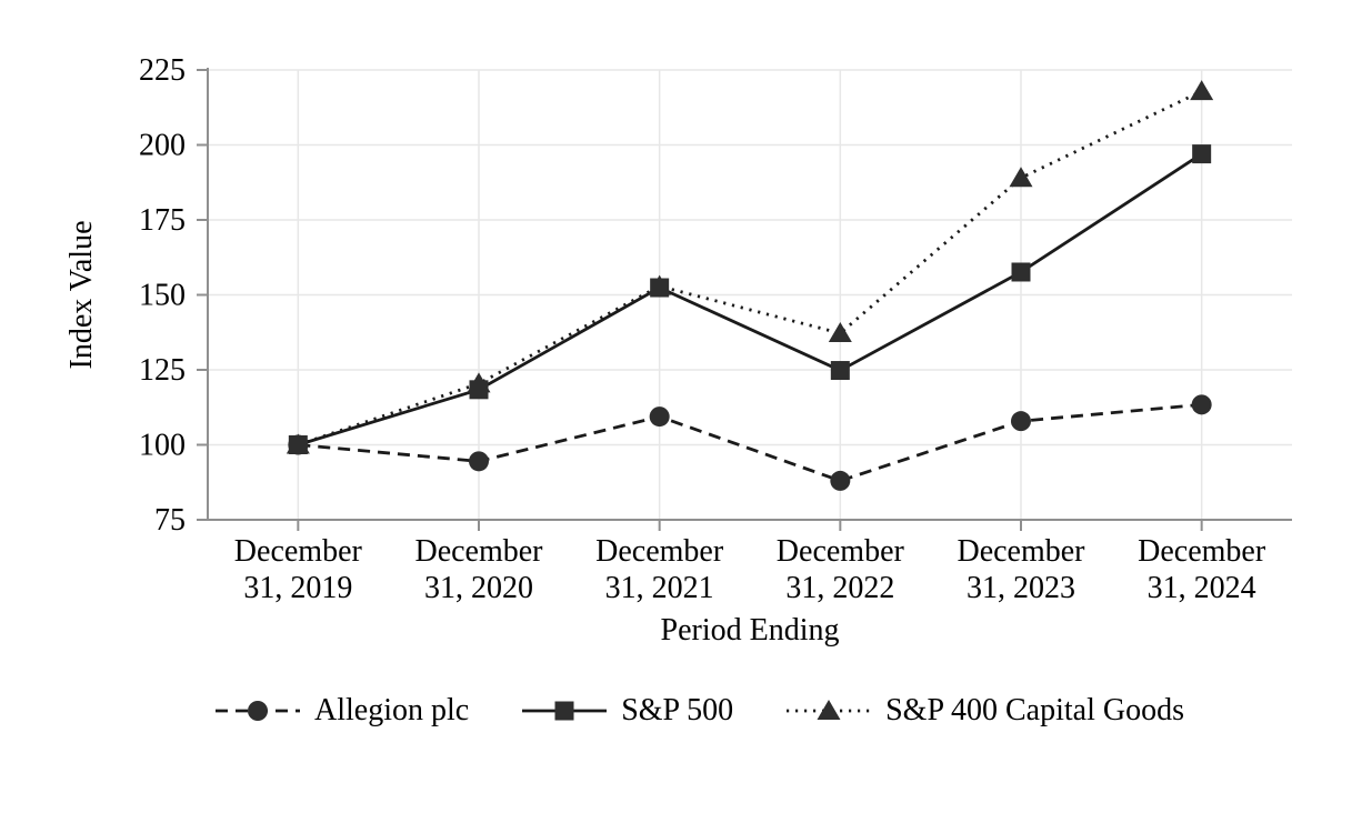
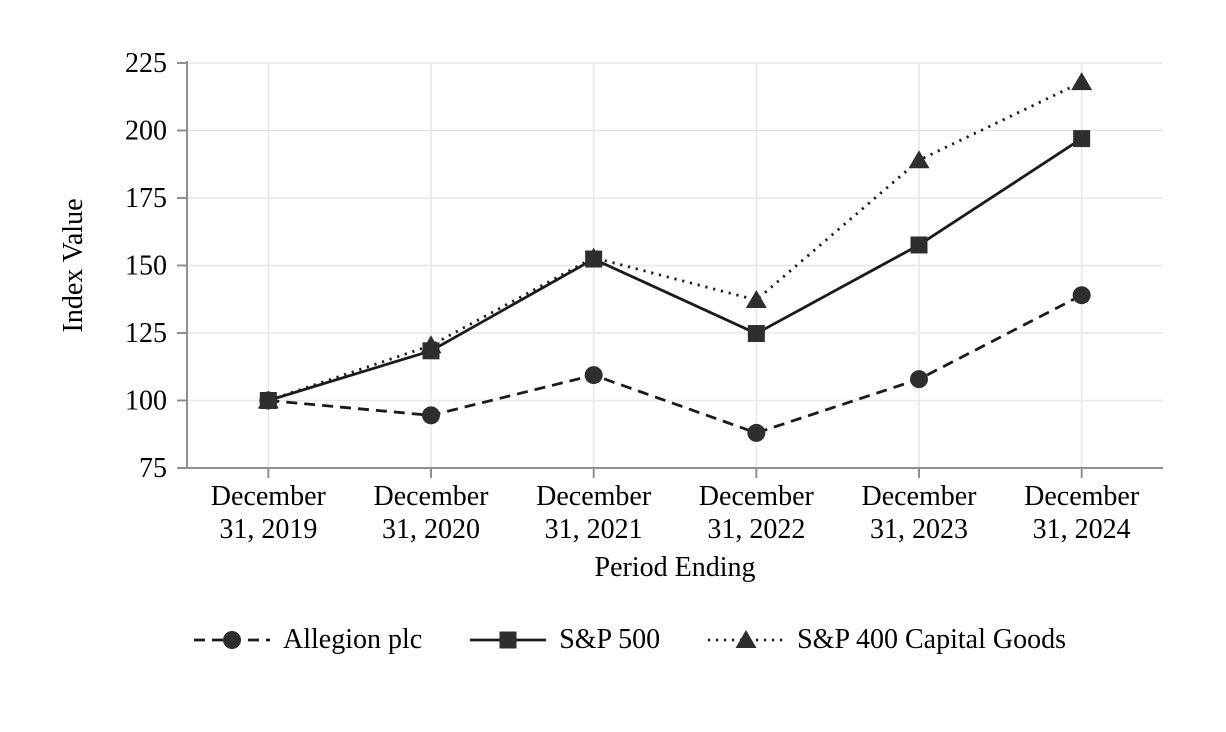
Allegion plc/December 31, 2024: 113 -> 139
